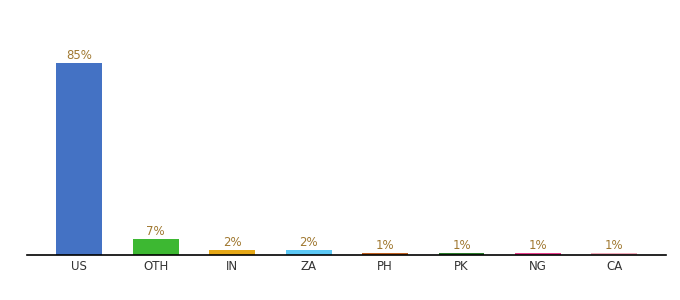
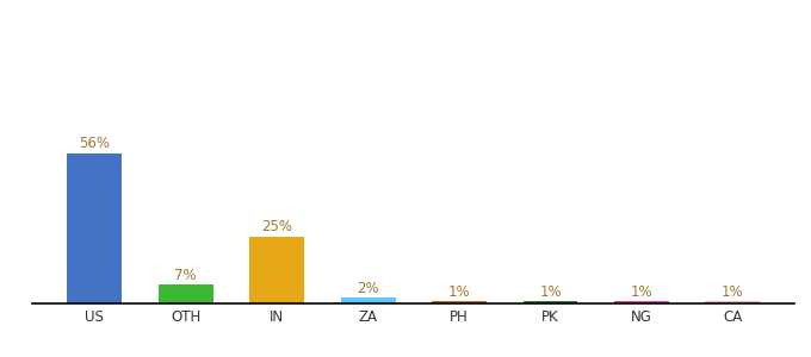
US: 85% -> 56%
IN: 2% -> 25%
